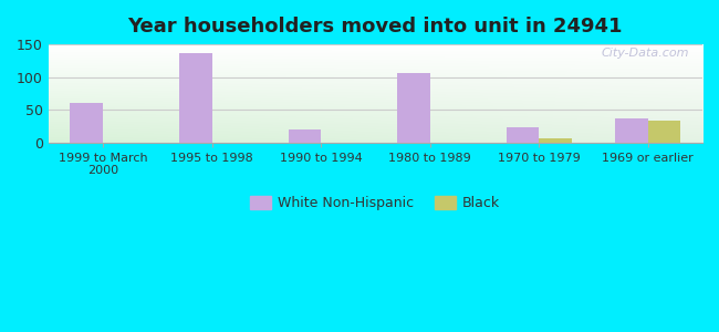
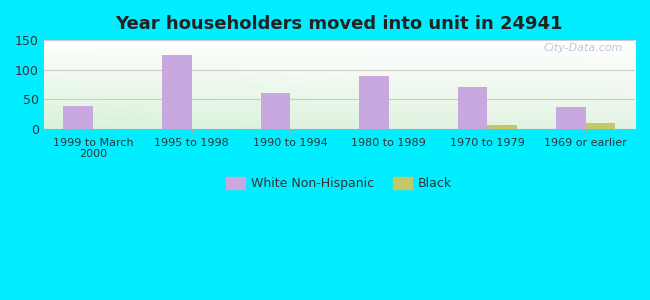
White Non-Hispanic/1999 to March 2000: 60 -> 38
White Non-Hispanic/1995 to 1998: 136 -> 124
White Non-Hispanic/1990 to 1994: 20 -> 60
White Non-Hispanic/1980 to 1989: 106 -> 90
White Non-Hispanic/1970 to 1979: 24 -> 71
Black/1969 or earlier: 34 -> 9
